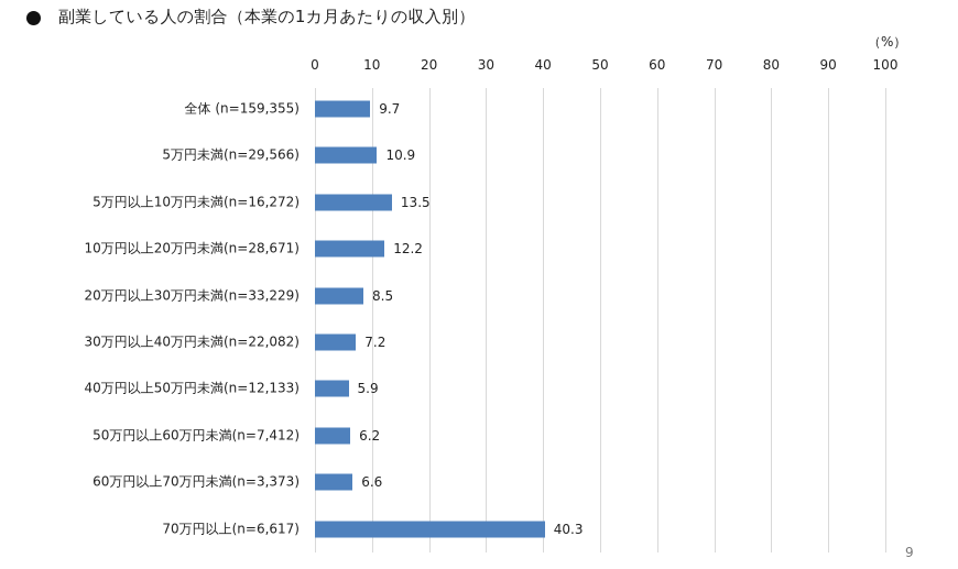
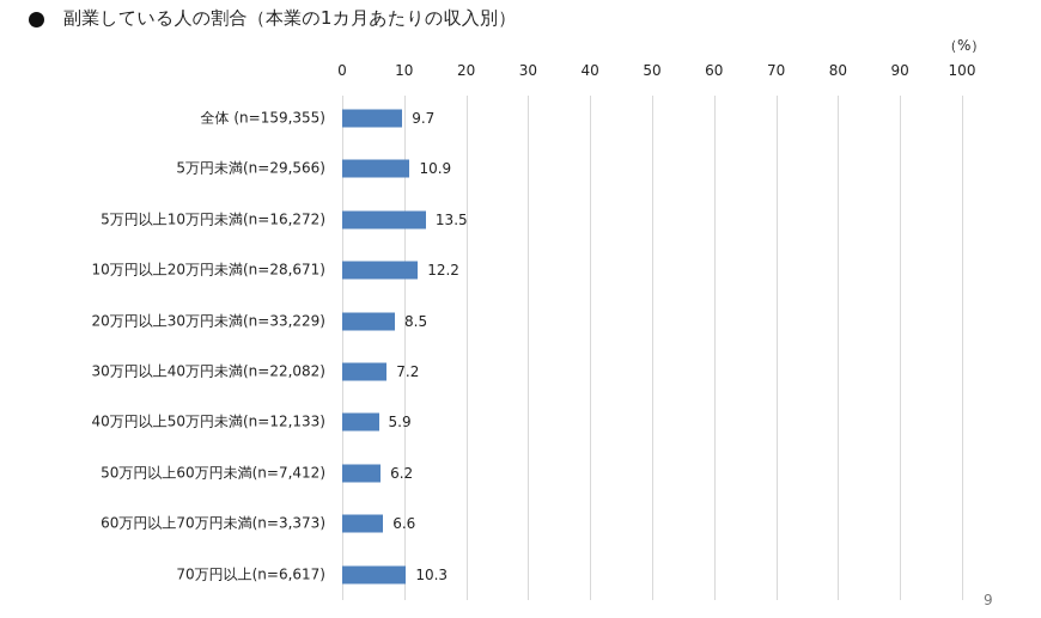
70万円以上(n=6,617): 40.3 -> 10.3
